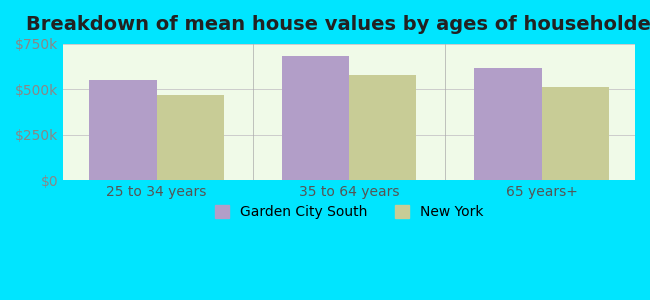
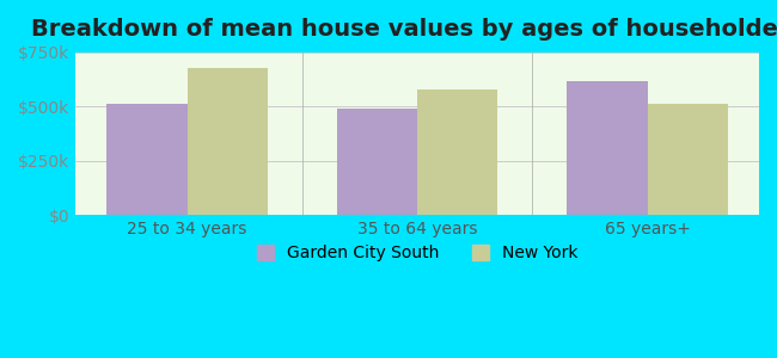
Garden City South/25 to 34 years: $550k -> $510k
New York/25 to 34 years: $470k -> $680k
Garden City South/35 to 64 years: $680k -> $490k
